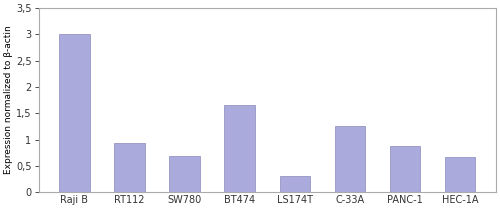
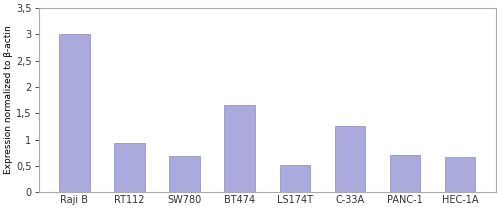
LS174T: 0,30 -> 0,52
PANC-1: 0,88 -> 0,70
